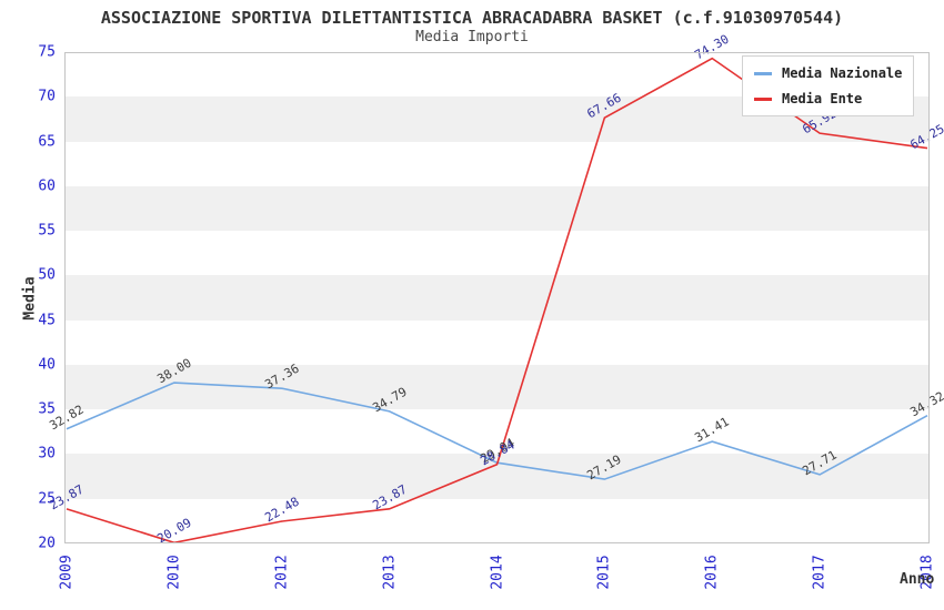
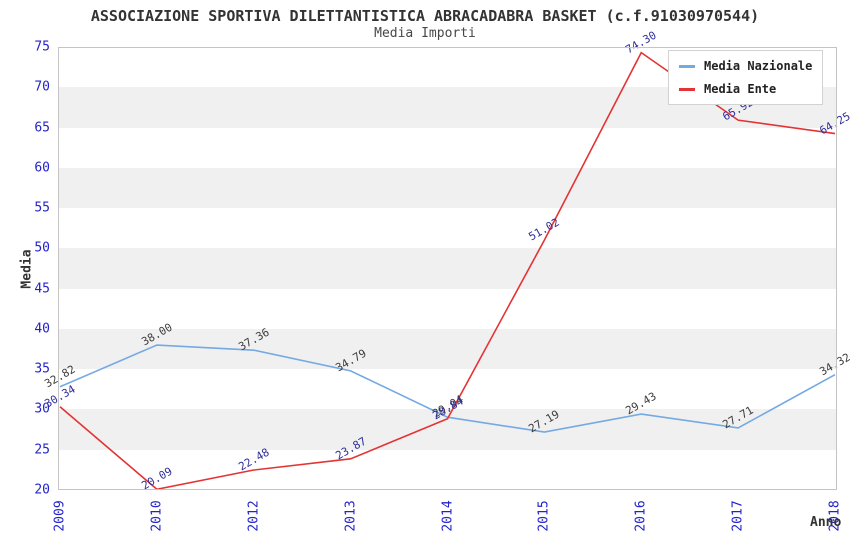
Media Ente/2009: 23.87 -> 30.34
Media Ente/2015: 67.66 -> 51.02
Media Nazionale/2016: 31.41 -> 29.43
